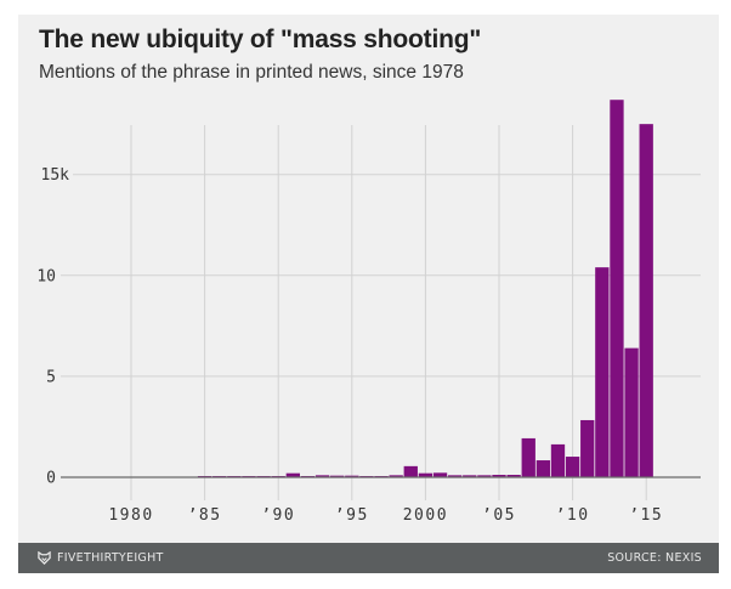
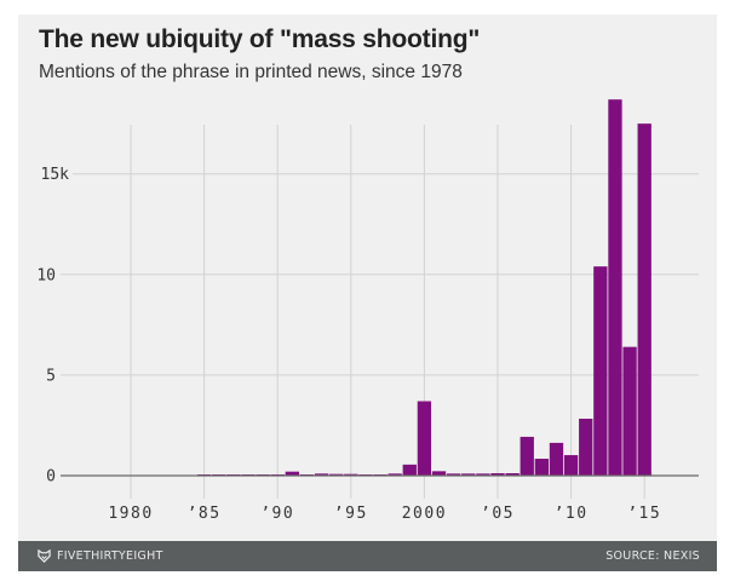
2000: 0.2 -> 3.7
